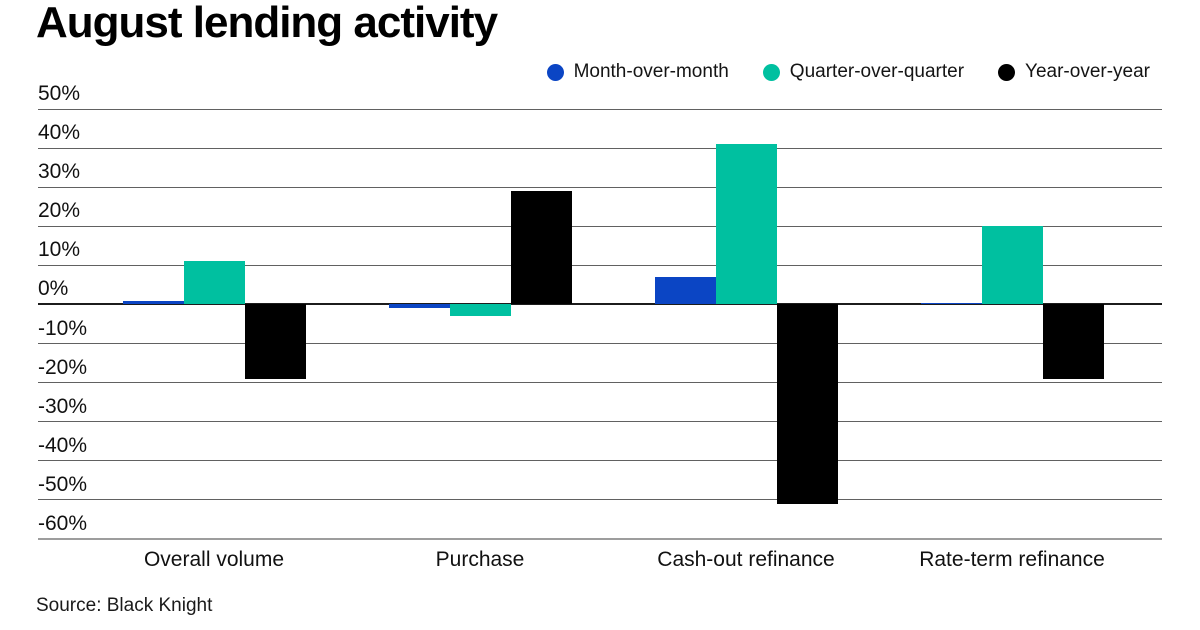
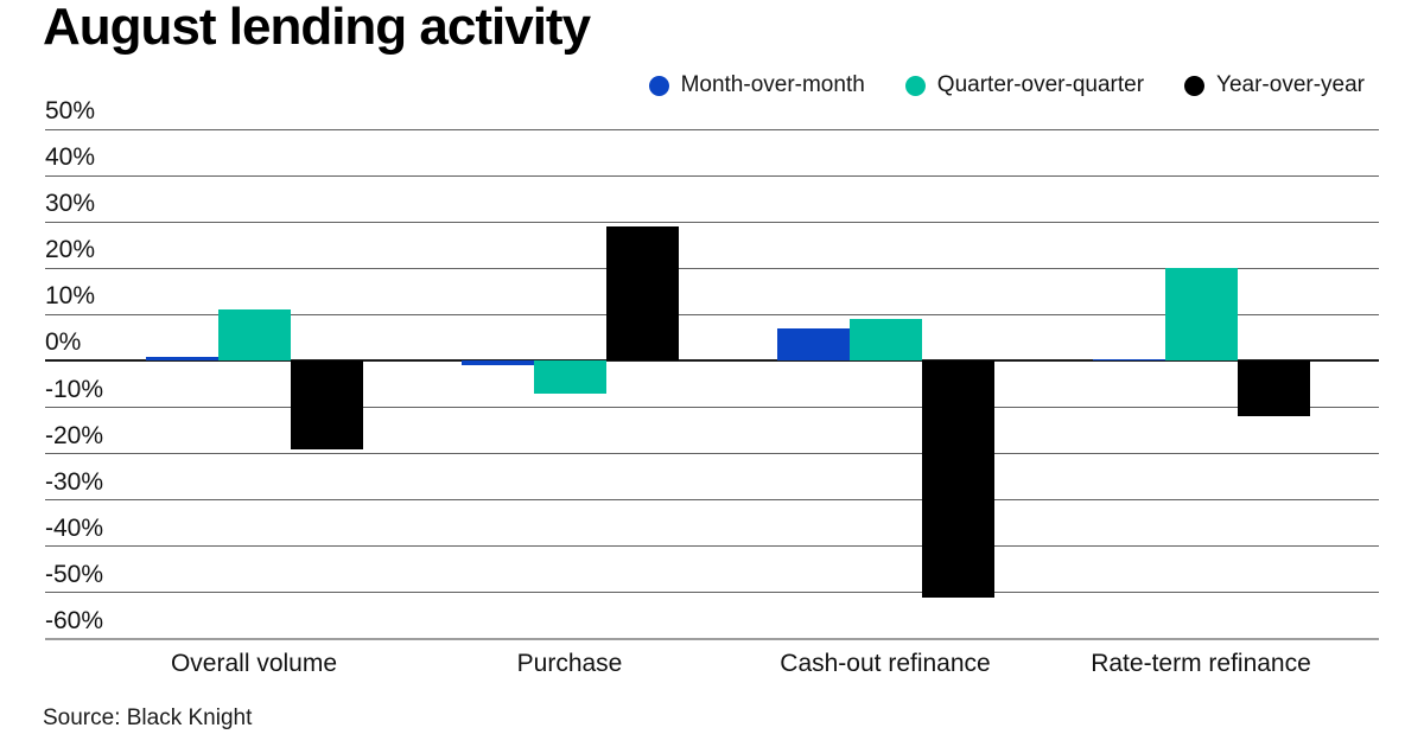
Quarter-over-quarter/Purchase: -3% -> -7%
Quarter-over-quarter/Cash-out refinance: 41% -> 9%
Year-over-year/Rate-term refinance: -19% -> -12%
